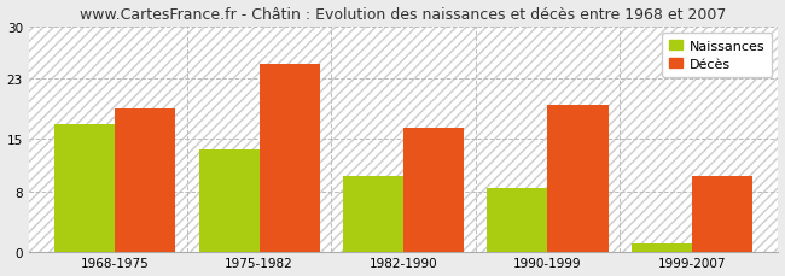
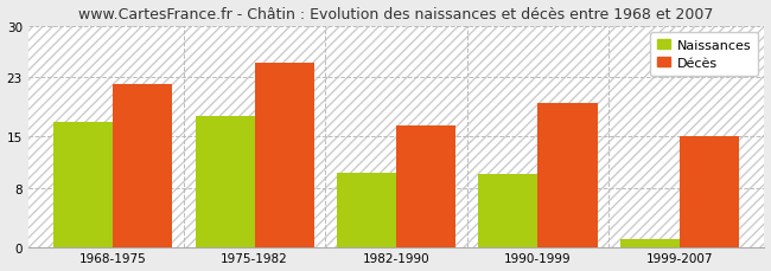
Décès/1968-1975: 19.0 -> 22.0
Naissances/1975-1982: 13.5 -> 17.8
Naissances/1990-1999: 8.5 -> 9.8
Décès/1999-2007: 10.0 -> 15.0
